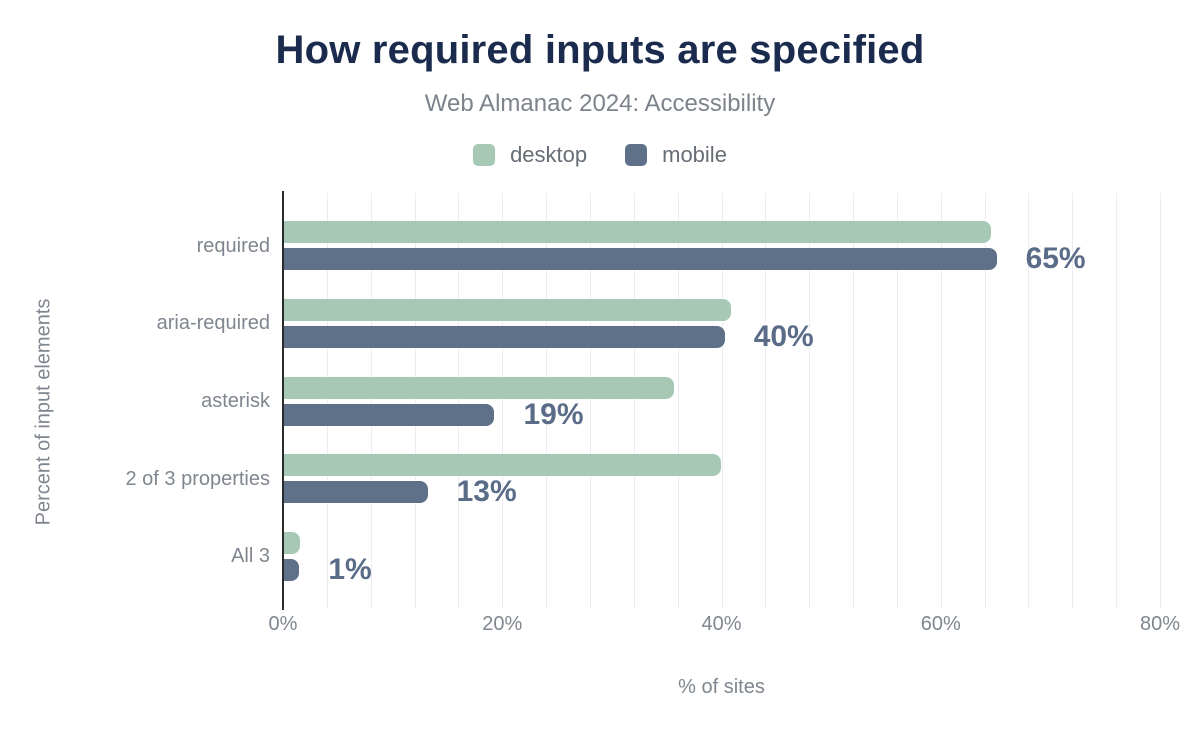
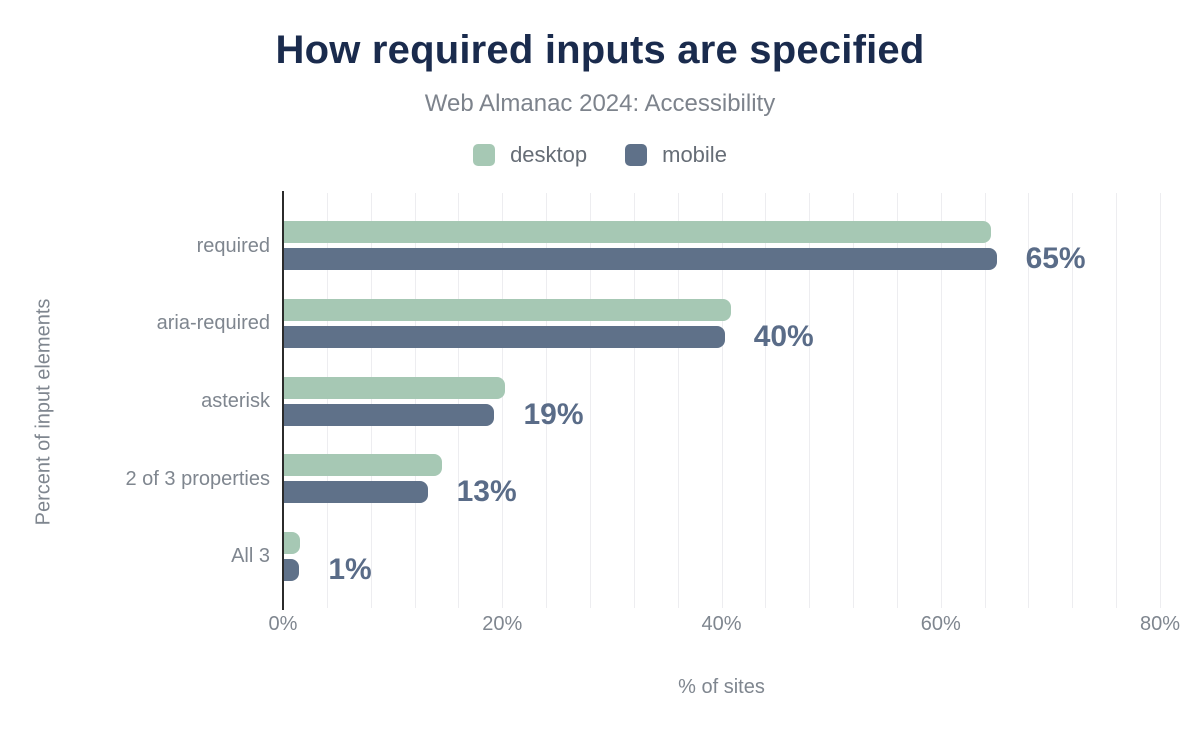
desktop/asterisk: 35.6% -> 20.2%
desktop/2 of 3 properties: 39.9% -> 14.4%
